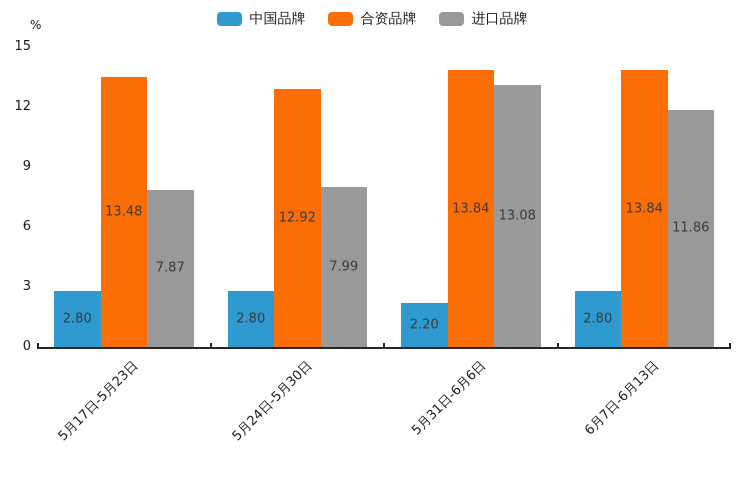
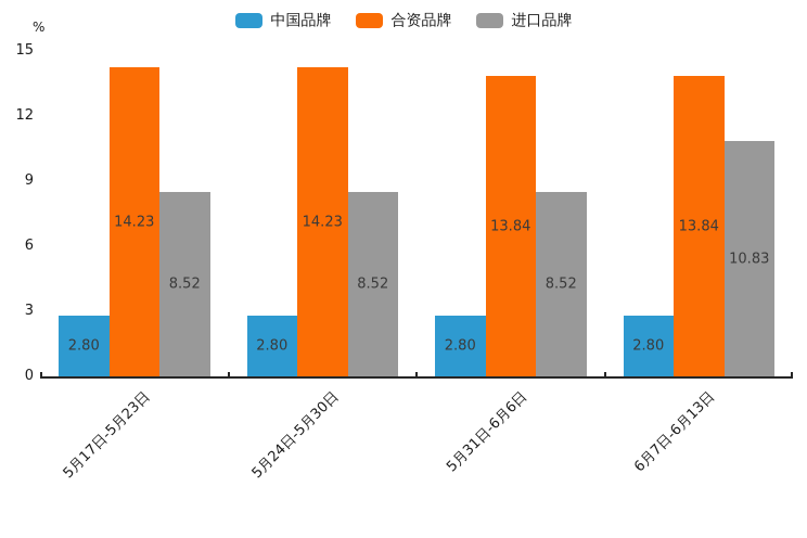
合资品牌/5月17日-5月23日: 13.48 -> 14.23
进口品牌/5月17日-5月23日: 7.87 -> 8.52
合资品牌/5月24日-5月30日: 12.92 -> 14.23
进口品牌/5月24日-5月30日: 7.99 -> 8.52
中国品牌/5月31日-6月6日: 2.20 -> 2.80
进口品牌/5月31日-6月6日: 13.08 -> 8.52
进口品牌/6月7日-6月13日: 11.86 -> 10.83
